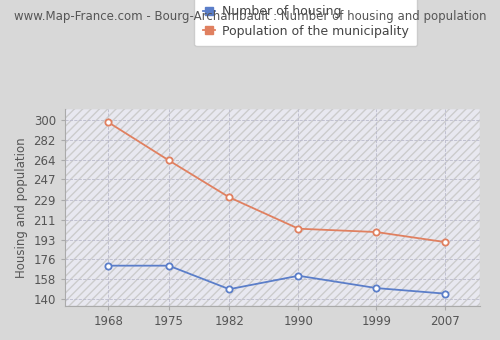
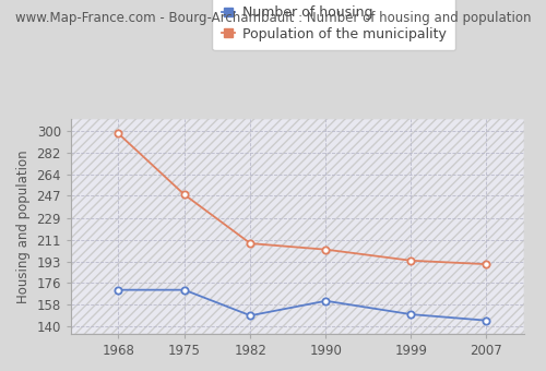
Population of the municipality/1975: 264 -> 248
Population of the municipality/1982: 231 -> 208
Population of the municipality/1999: 200 -> 194
